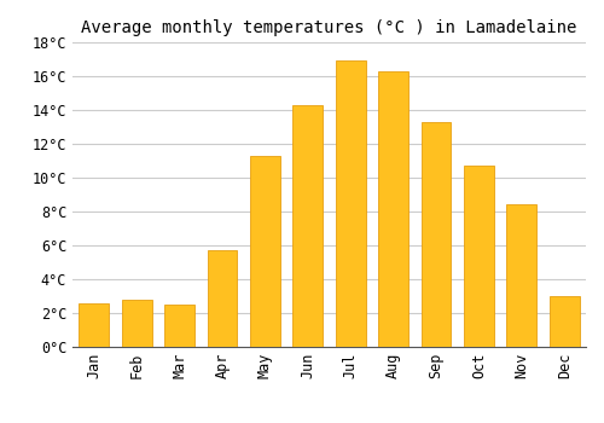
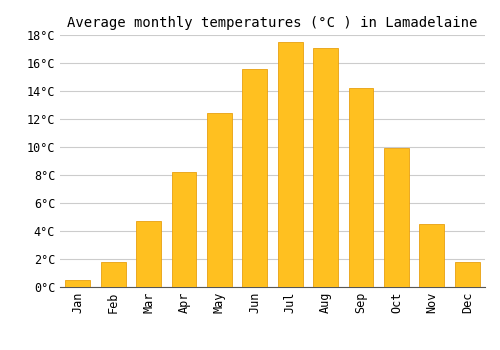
Jan: 2.6°C -> 0.5°C
Feb: 2.8°C -> 1.8°C
Mar: 2.5°C -> 4.7°C
Apr: 5.7°C -> 8.2°C
May: 11.3°C -> 12.4°C
Jun: 14.3°C -> 15.6°C
Jul: 16.9°C -> 17.5°C
Aug: 16.3°C -> 17.1°C
Sep: 13.3°C -> 14.2°C
Oct: 10.7°C -> 9.9°C
Nov: 8.4°C -> 4.5°C
Dec: 3.0°C -> 1.8°C
